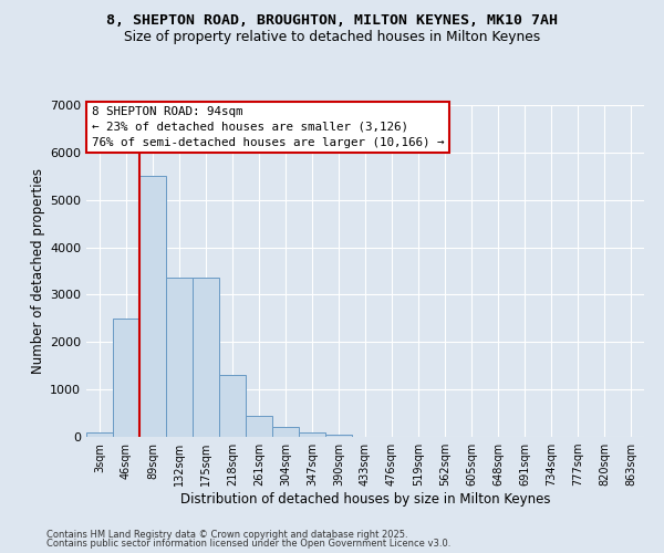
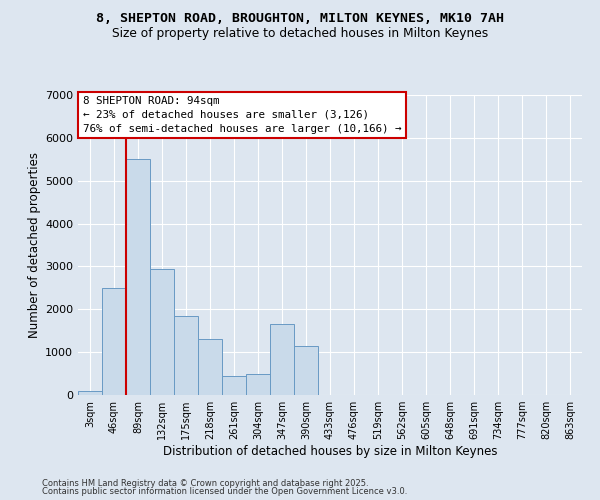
132sqm: 3350 -> 2950
175sqm: 3350 -> 1850
304sqm: 220 -> 500
347sqm: 100 -> 1650
390sqm: 50 -> 1150
